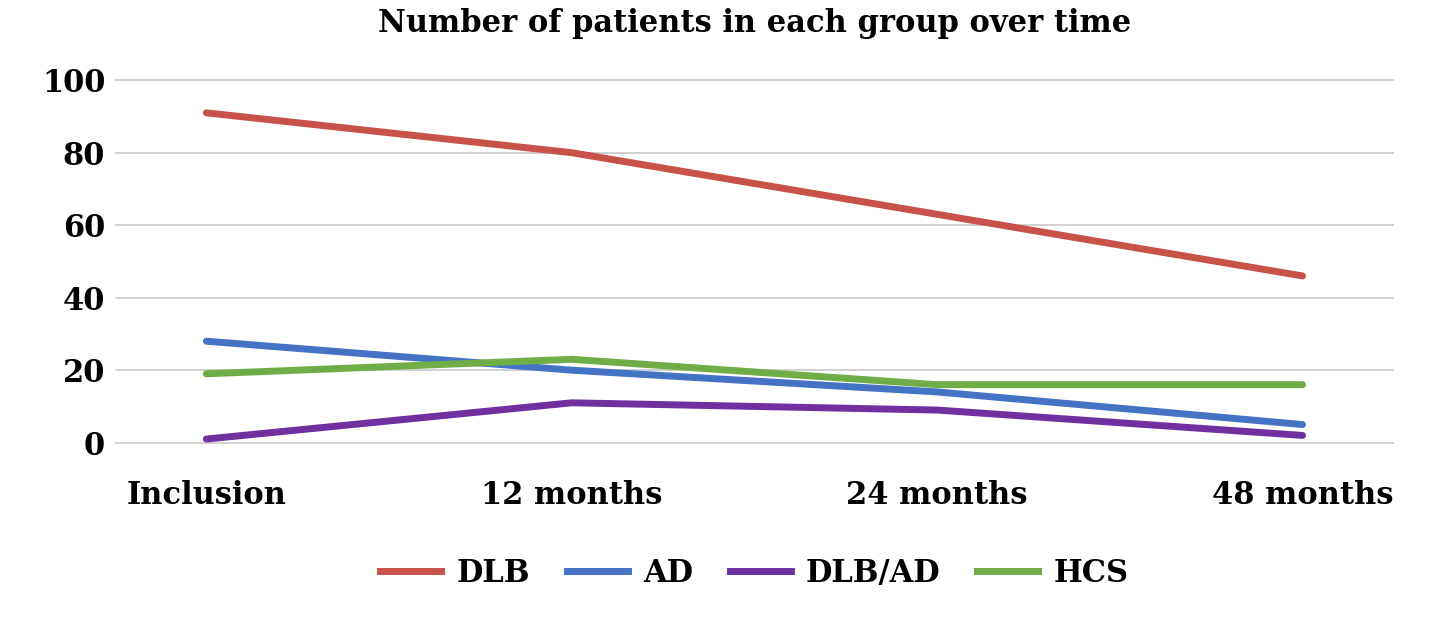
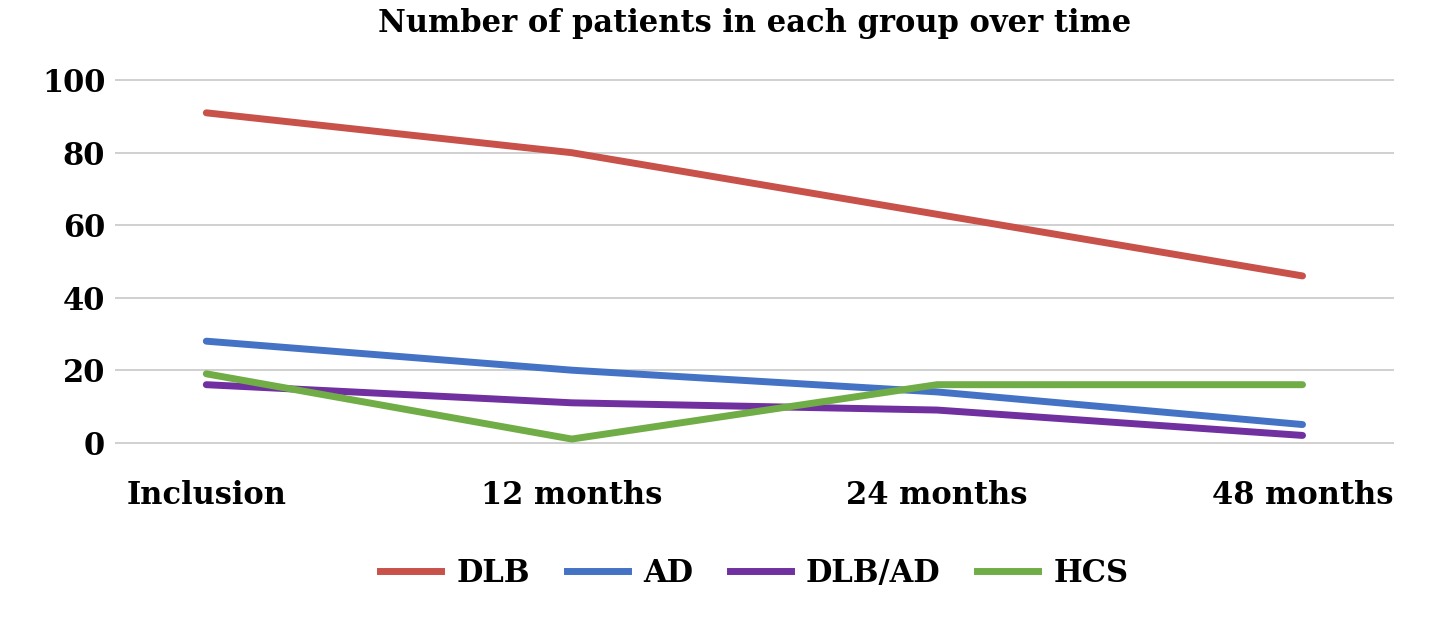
DLB/AD/Inclusion: 1 -> 16
HCS/12 months: 23 -> 1
